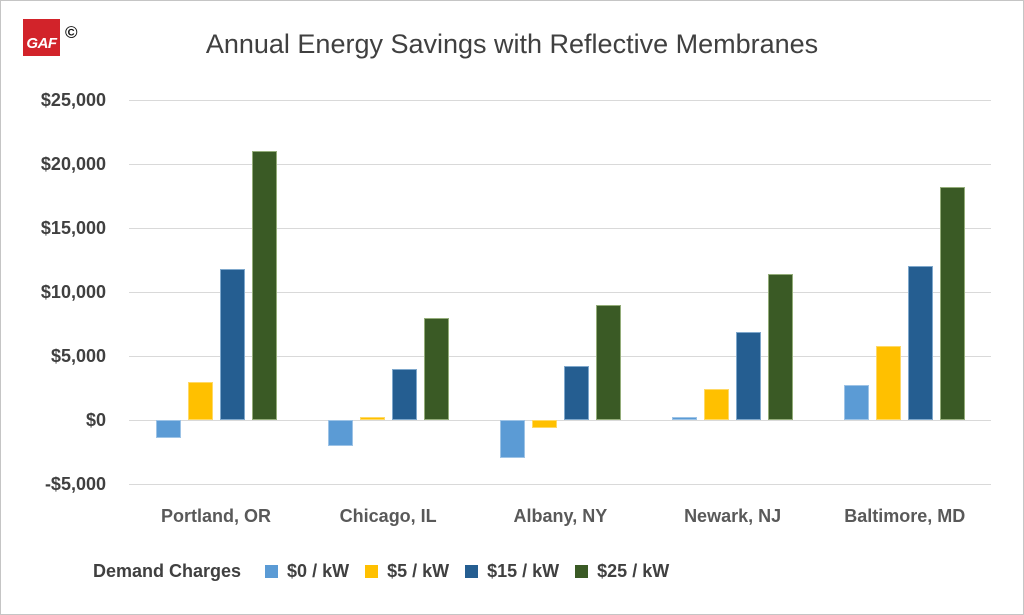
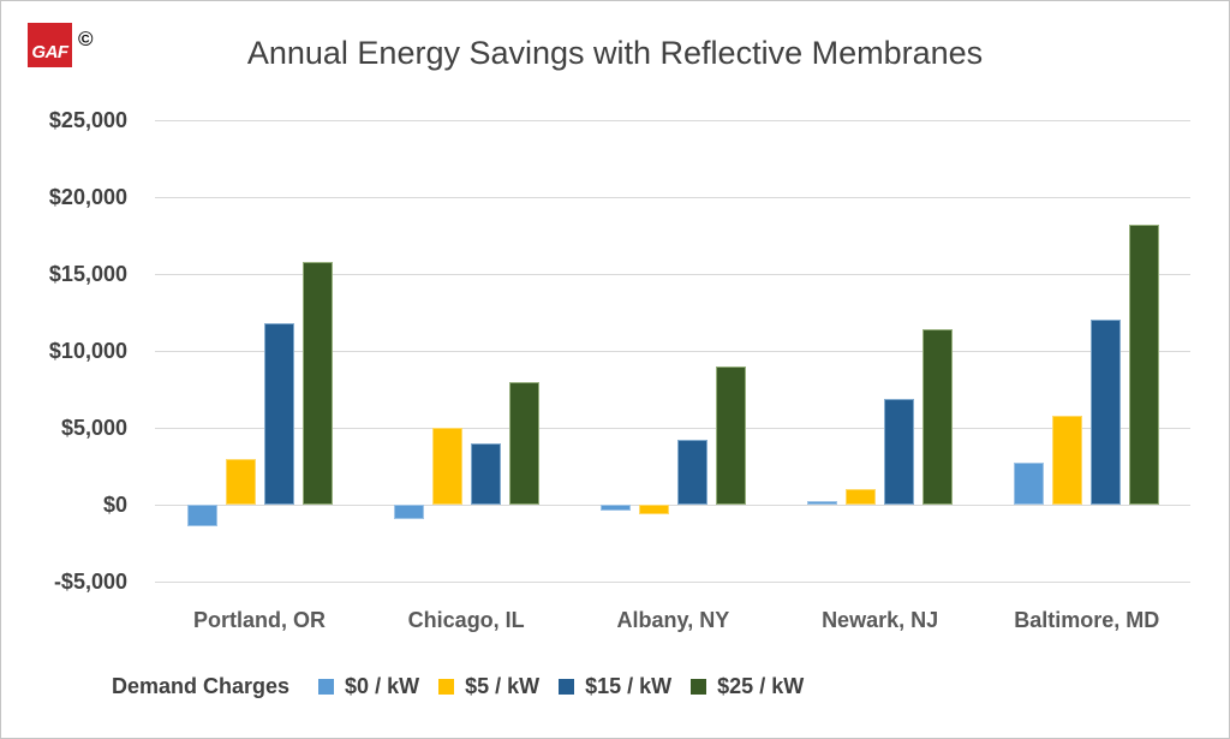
$25 / kW/Portland, OR: $21000 -> $15800
$0 / kW/Chicago, IL: -$2000 -> -$900
$5 / kW/Chicago, IL: $200 -> $5000
$0 / kW/Albany, NY: -$3000 -> -$400
$5 / kW/Newark, NJ: $2400 -> $1000
